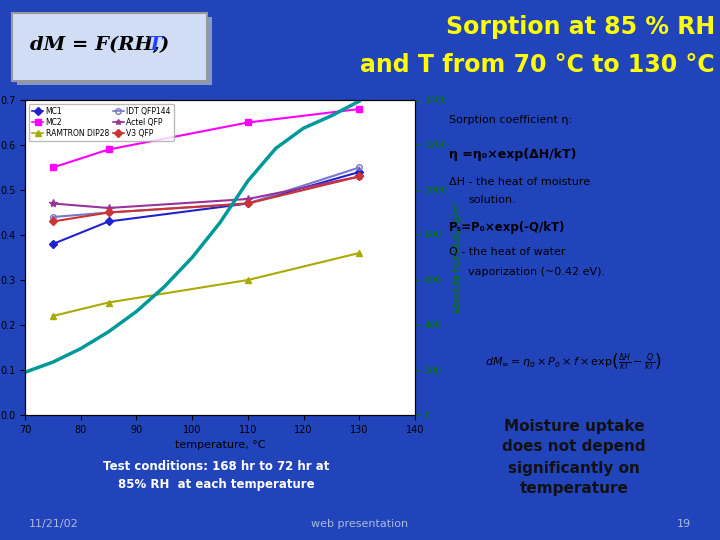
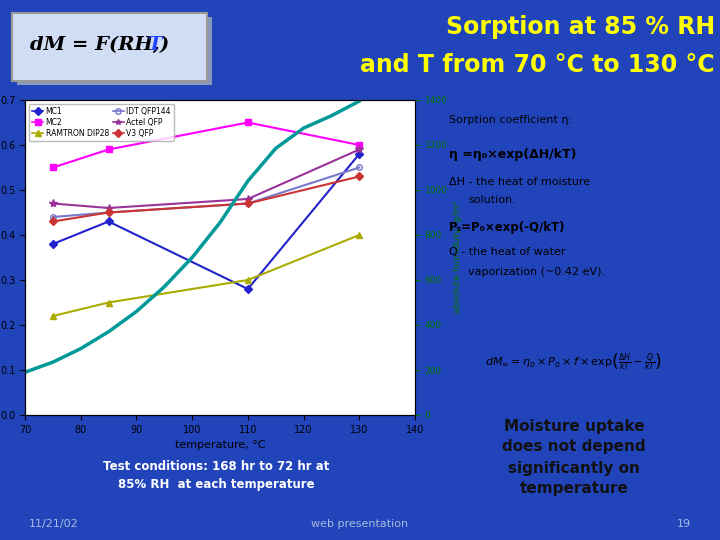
MC1/110: 0.47 -> 0.28
MC1/130: 0.54 -> 0.58
MC2/130: 0.68 -> 0.60
RAMTRON DIP28/130: 0.36 -> 0.40
Actel QFP/130: 0.53 -> 0.59
